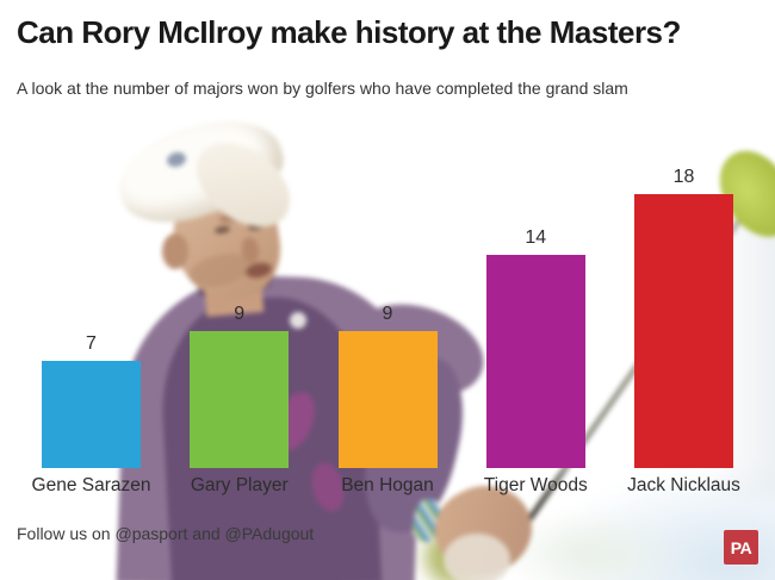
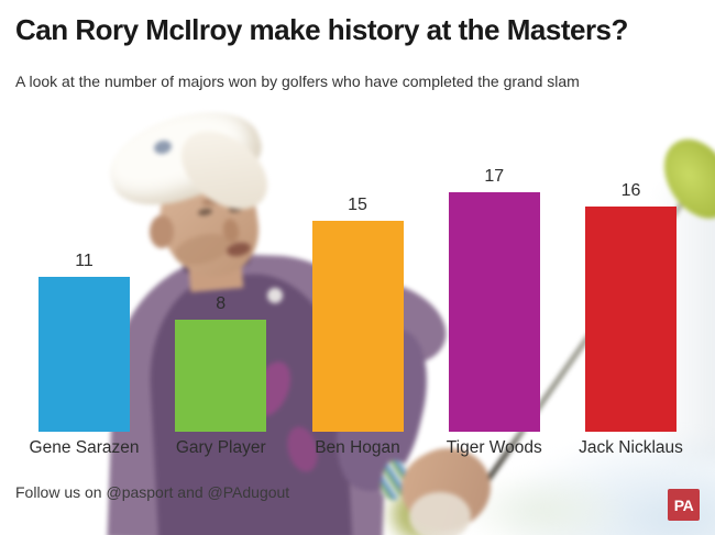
Gene Sarazen: 7 -> 11
Gary Player: 9 -> 8
Ben Hogan: 9 -> 15
Tiger Woods: 14 -> 17
Jack Nicklaus: 18 -> 16
